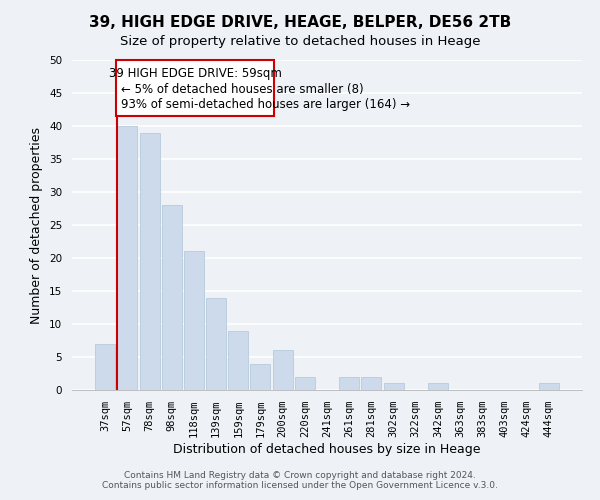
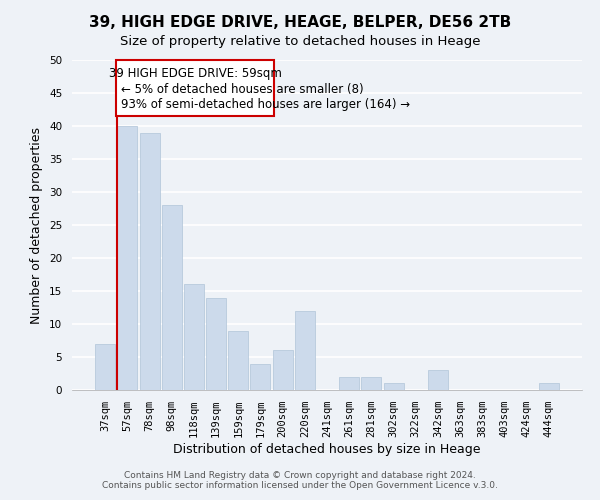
118sqm: 21 -> 16
220sqm: 2 -> 12
342sqm: 1 -> 3
